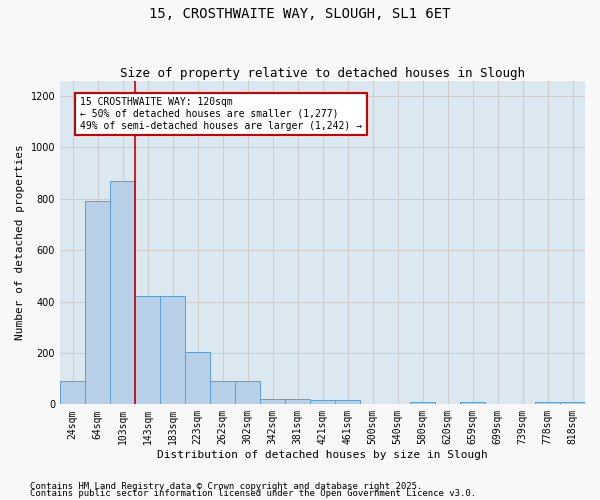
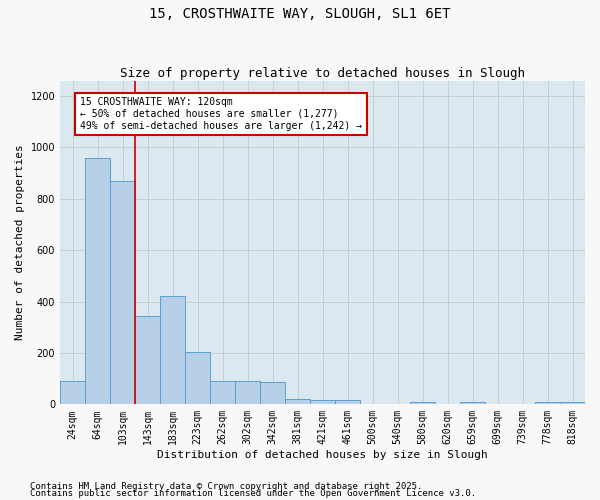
64sqm: 790 -> 960
143sqm: 420 -> 345
342sqm: 20 -> 85
